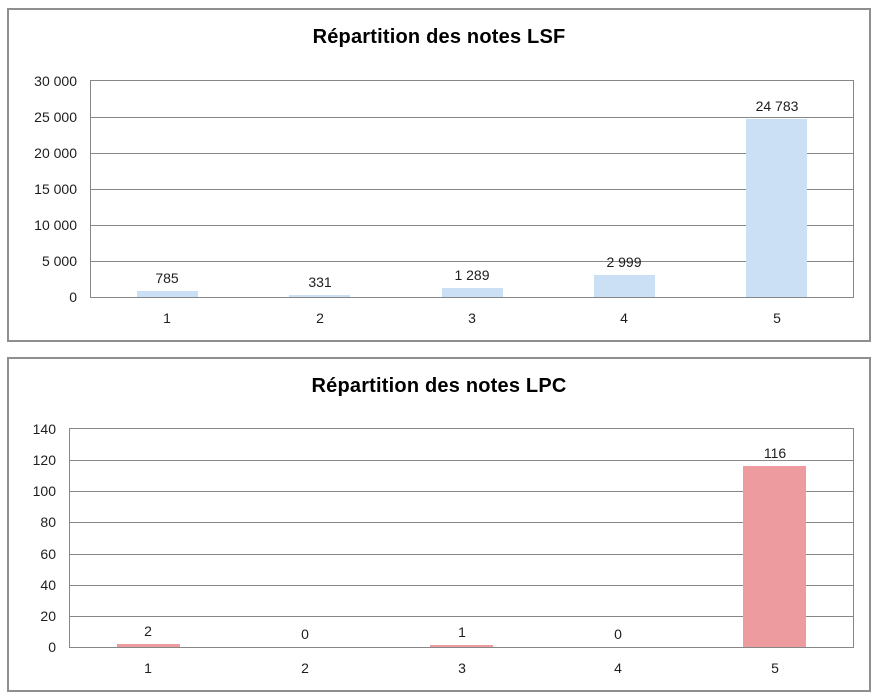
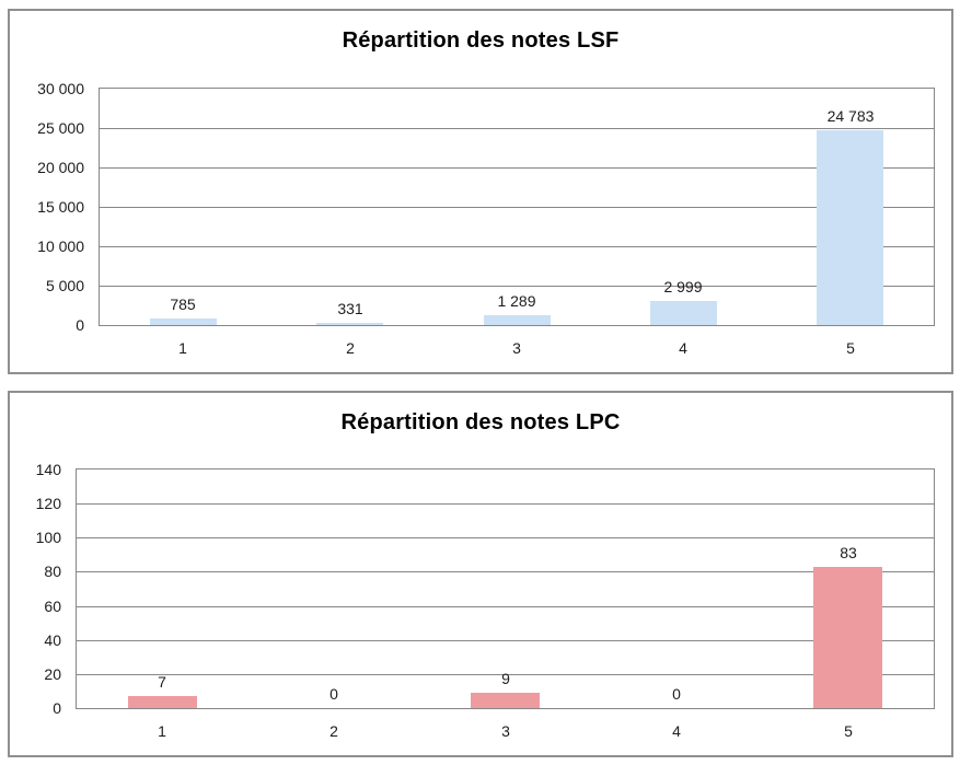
Répartition des notes LPC/1: 2 -> 7
Répartition des notes LPC/3: 1 -> 9
Répartition des notes LPC/5: 116 -> 83
